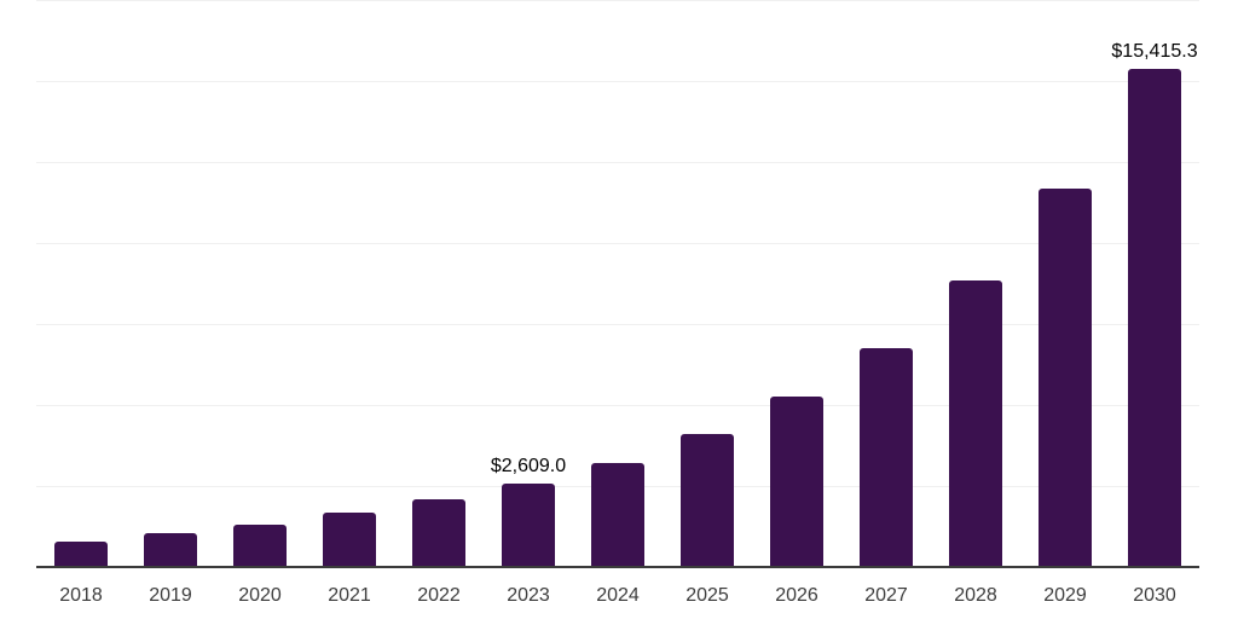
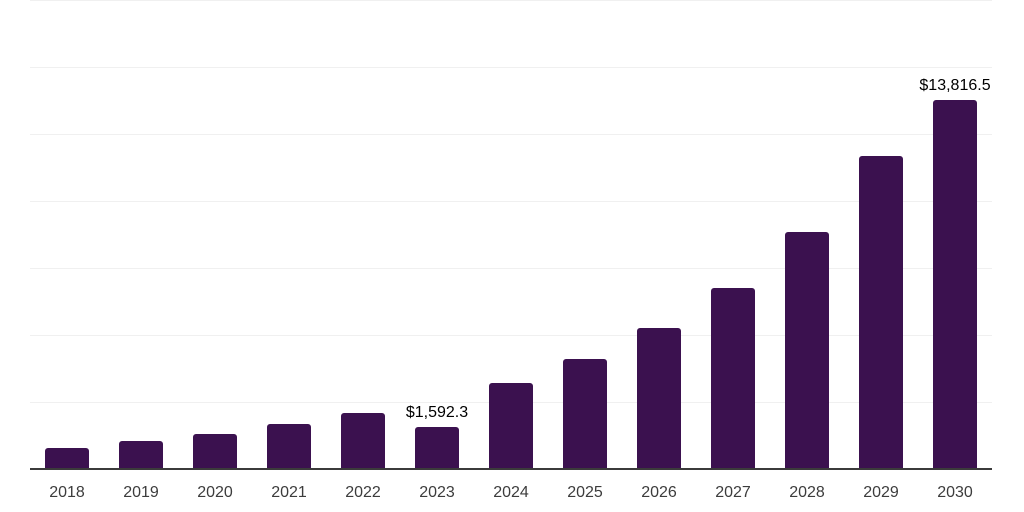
2023: $2,609.0 -> $1,592.3
2030: $15,415.3 -> $13,816.5
